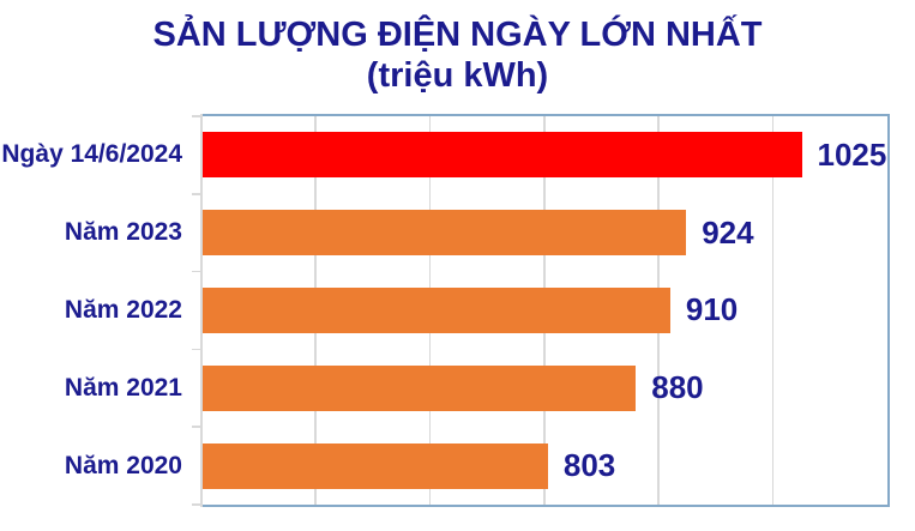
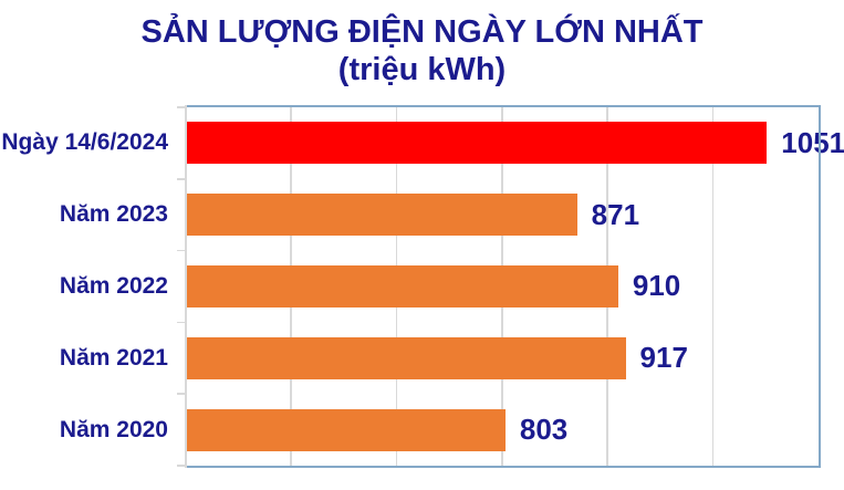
Ngày 14/6/2024: 1025 -> 1051
Năm 2023: 924 -> 871
Năm 2021: 880 -> 917
